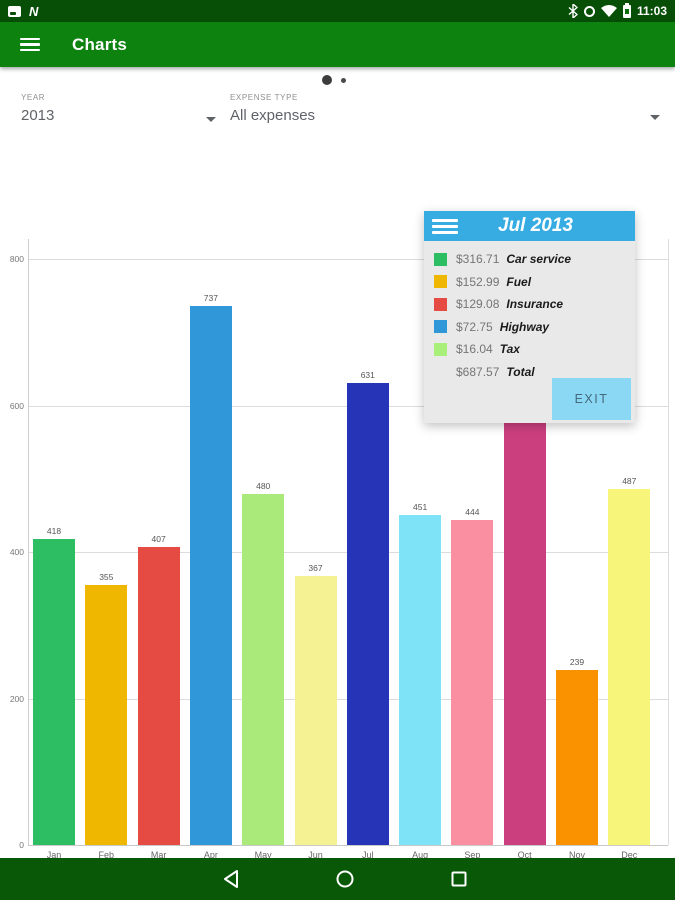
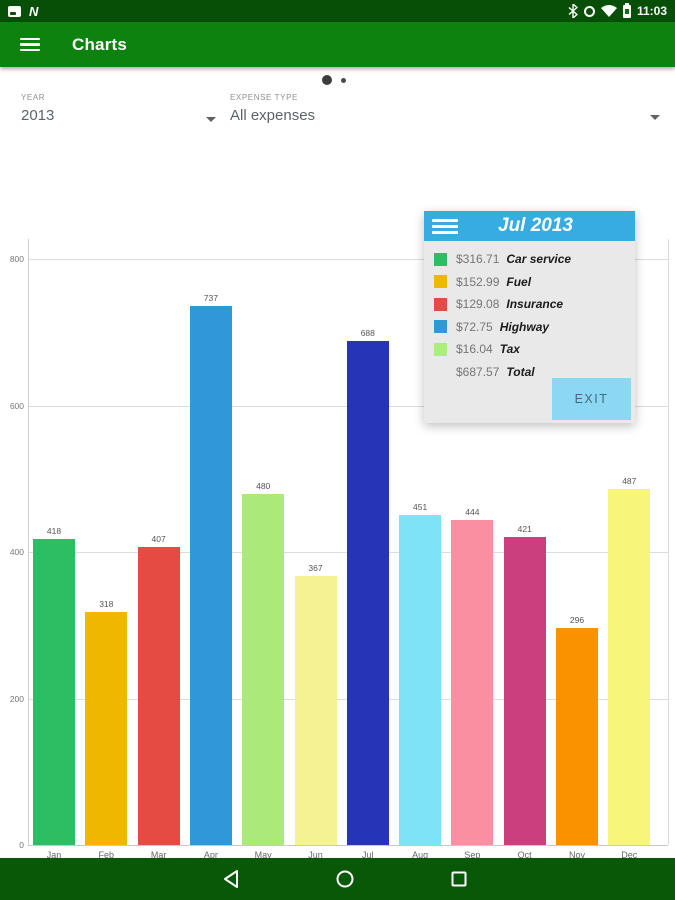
Feb: 355 -> 318
Jul: 631 -> 688
Oct: 653 -> 421
Nov: 239 -> 296
